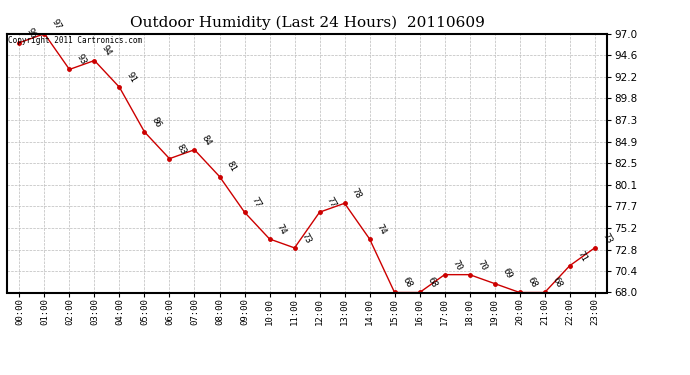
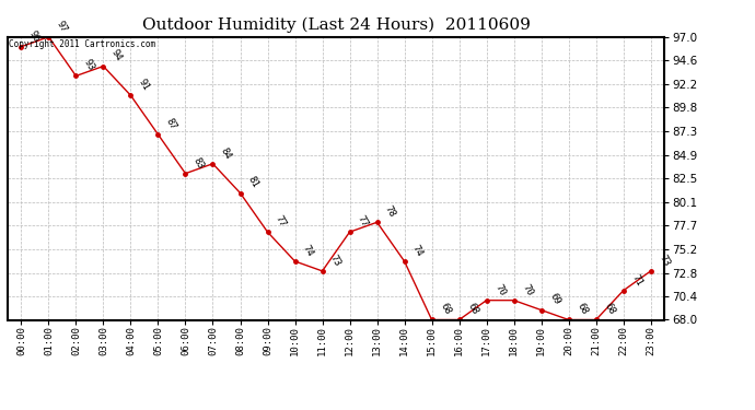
05:00: 86 -> 87
